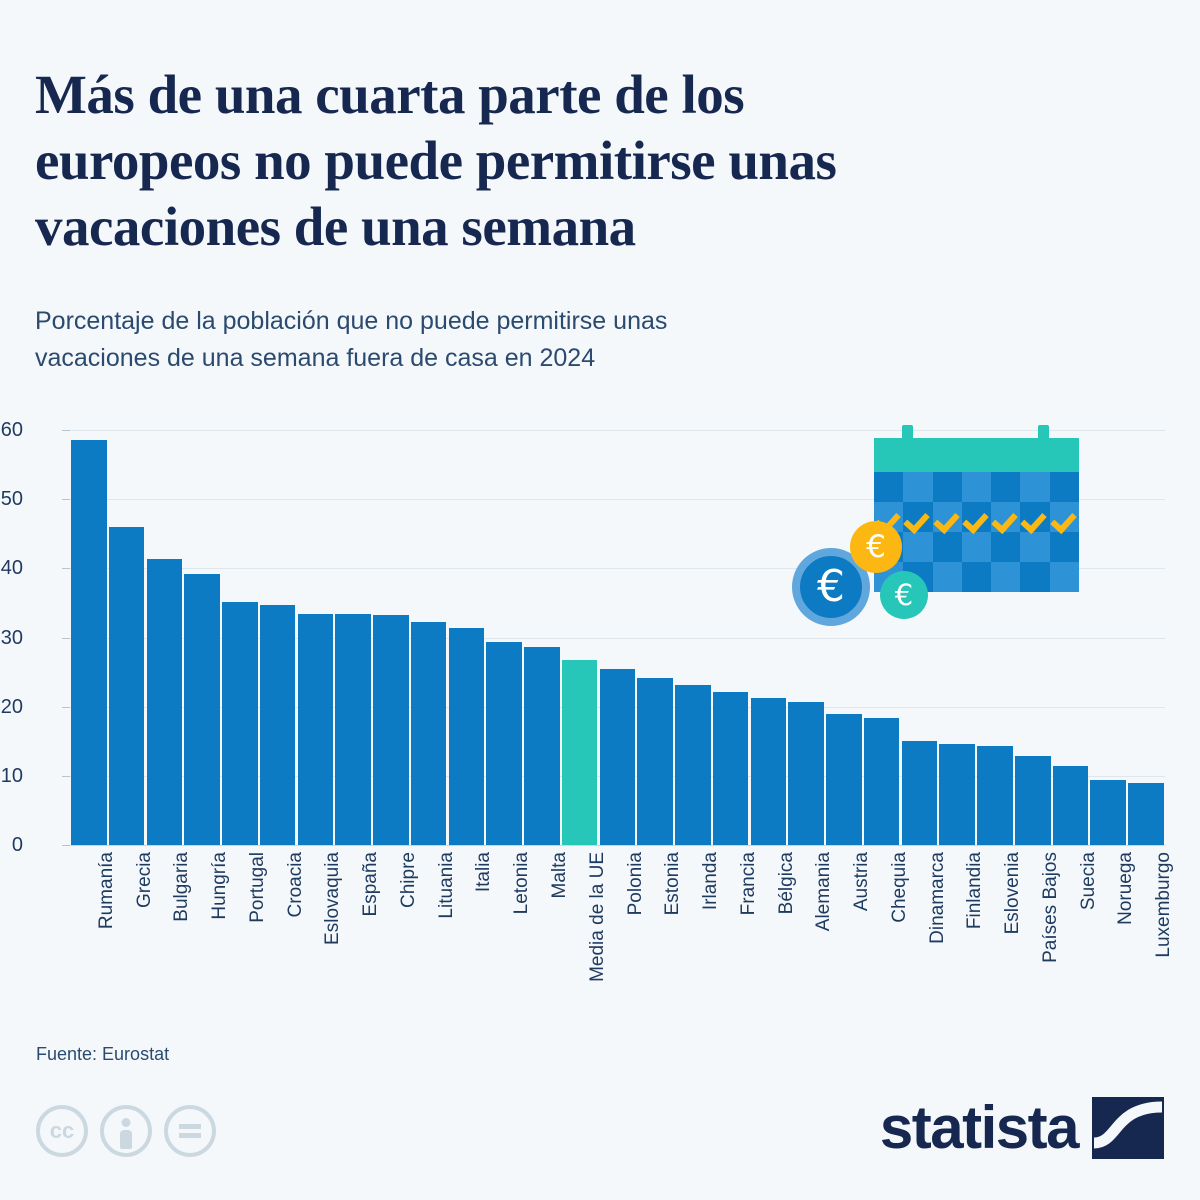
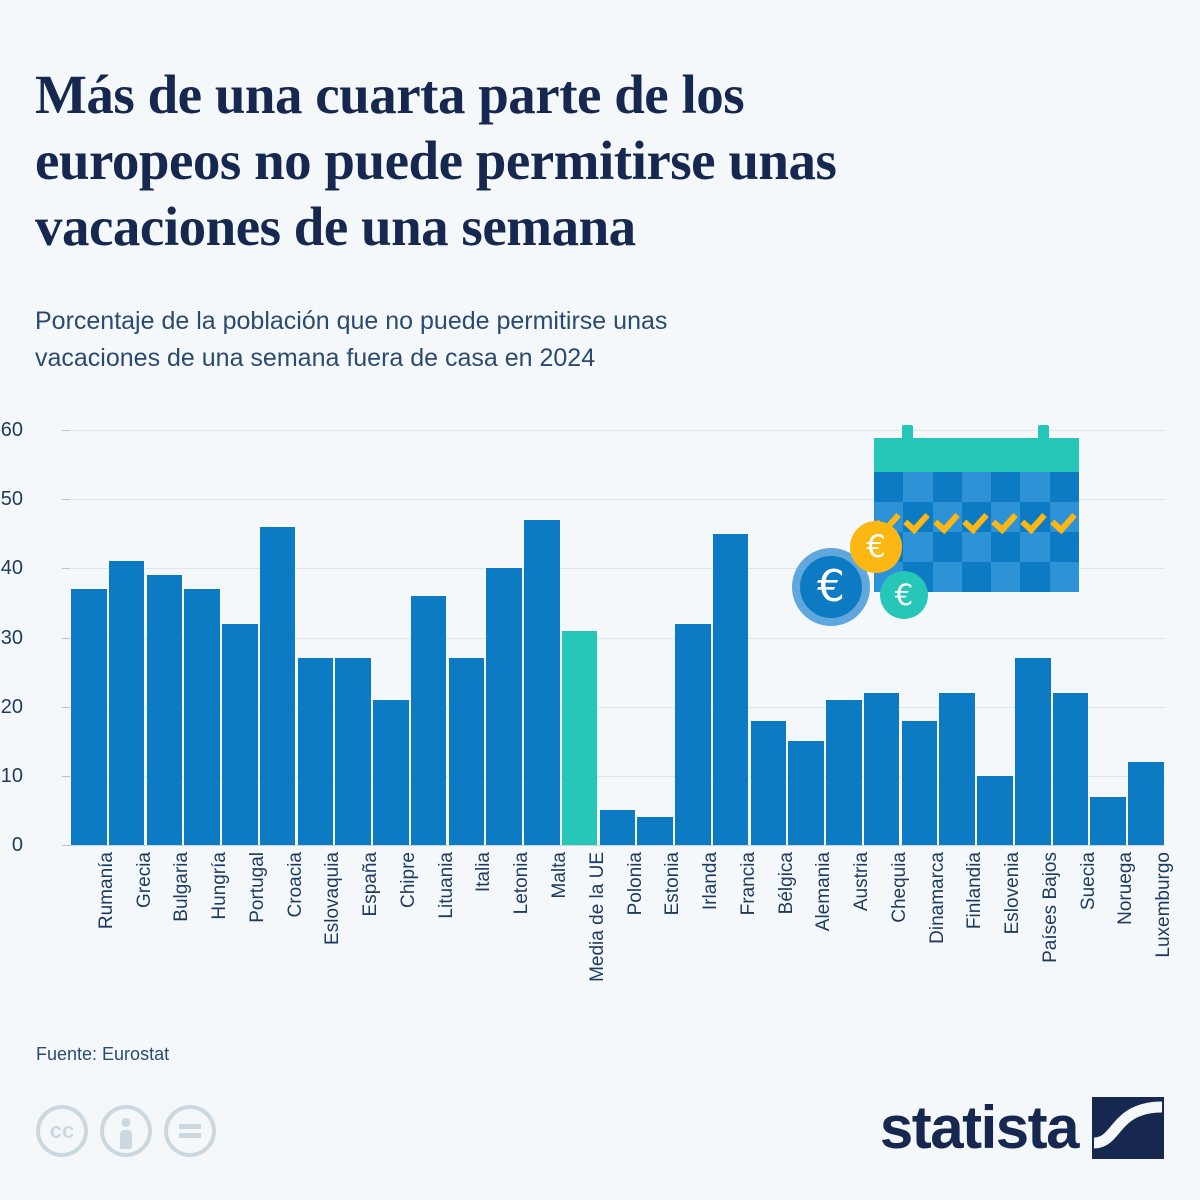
Rumanía: 59 -> 37
Grecia: 46 -> 41
Bulgaria: 41 -> 39
Hungría: 39 -> 37
Portugal: 35 -> 32
Croacia: 35 -> 46
Eslovaquia: 33 -> 27
España: 33 -> 27
Chipre: 33 -> 21
Lituania: 32 -> 36
Italia: 31 -> 27
Letonia: 29 -> 40
Malta: 29 -> 47
Media de la UE: 27 -> 31
Polonia: 26 -> 5
Estonia: 24 -> 4
Irlanda: 23 -> 32
Francia: 22 -> 45
Bélgica: 21 -> 18
Alemania: 21 -> 15
Austria: 19 -> 21
Chequia: 18 -> 22
Dinamarca: 15 -> 18
Finlandia: 15 -> 22
Eslovenia: 14 -> 10
Países Bajos: 13 -> 27
Suecia: 11 -> 22
Noruega: 9 -> 7
Luxemburgo: 9 -> 12
